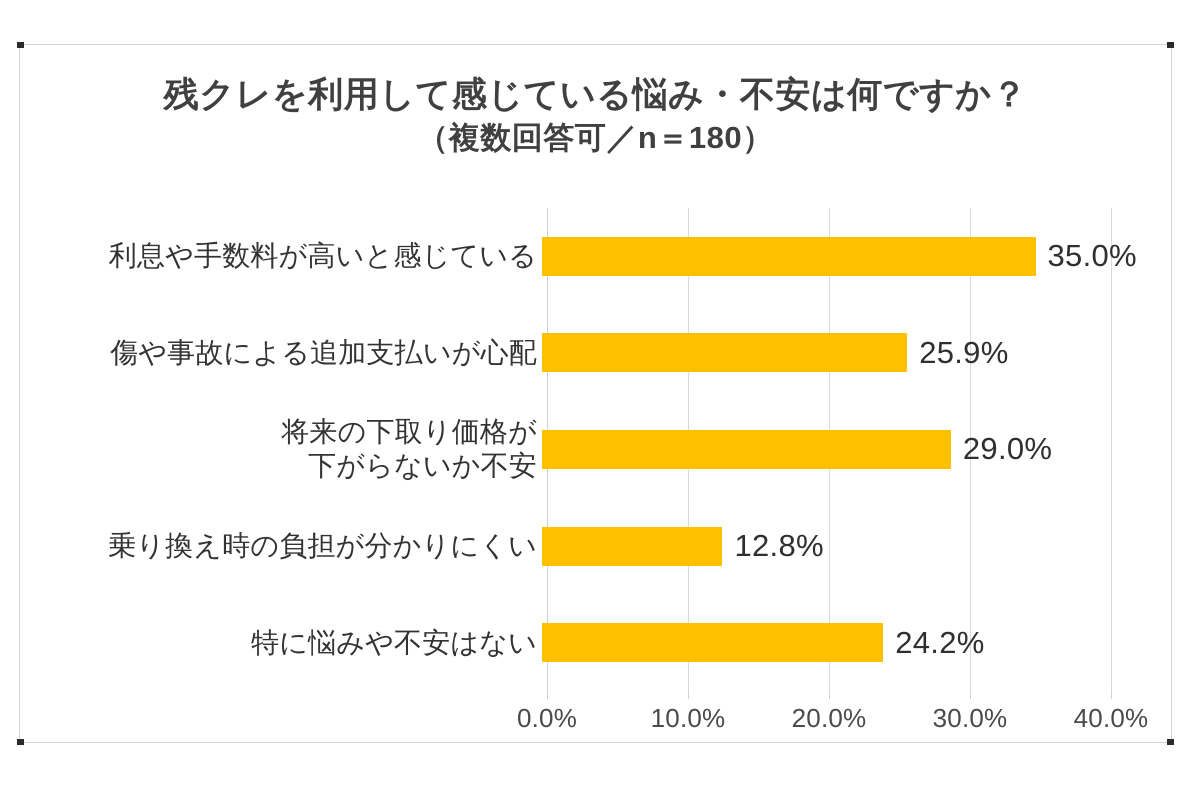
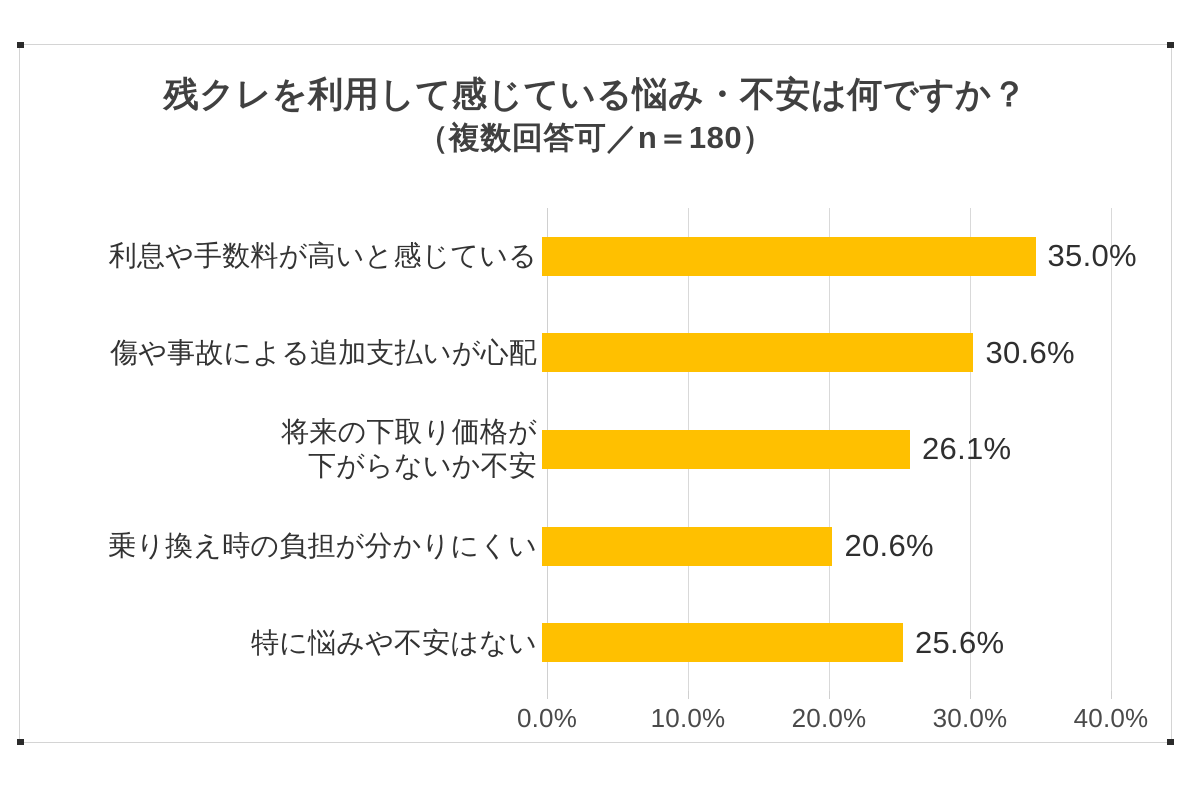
傷や事故による追加支払いが心配: 25.9% -> 30.6%
将来の下取り価格が 下がらないか不安: 29.0% -> 26.1%
乗り換え時の負担が分かりにくい: 12.8% -> 20.6%
特に悩みや不安はない: 24.2% -> 25.6%
